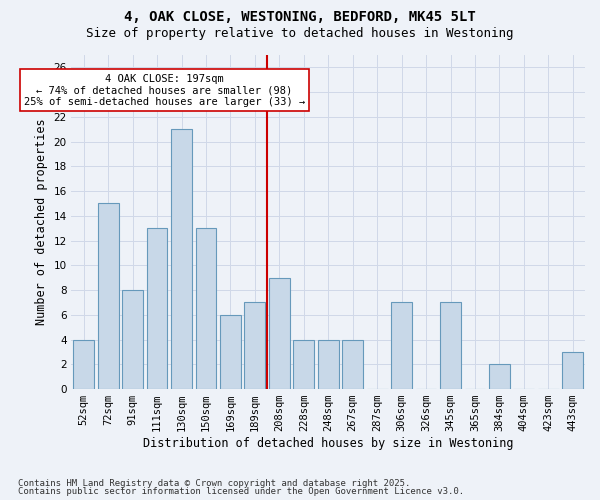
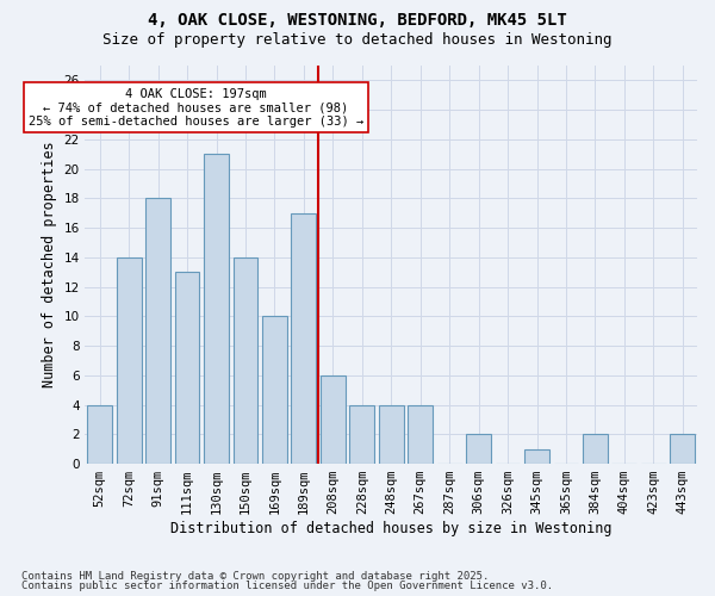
72sqm: 15 -> 14
91sqm: 8 -> 18
150sqm: 13 -> 14
169sqm: 6 -> 10
189sqm: 7 -> 17
208sqm: 9 -> 6
306sqm: 7 -> 2
345sqm: 7 -> 1
443sqm: 3 -> 2
